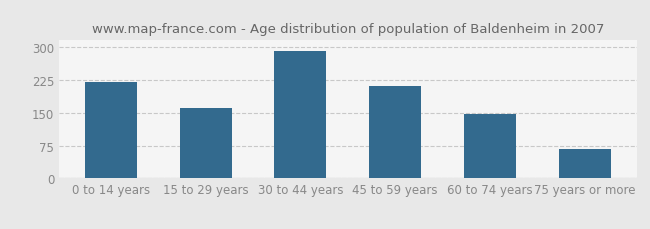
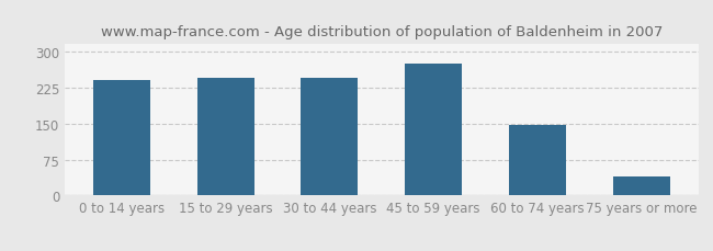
0 to 14 years: 220 -> 240
15 to 29 years: 160 -> 245
30 to 44 years: 290 -> 245
45 to 59 years: 210 -> 275
75 years or more: 68 -> 40
